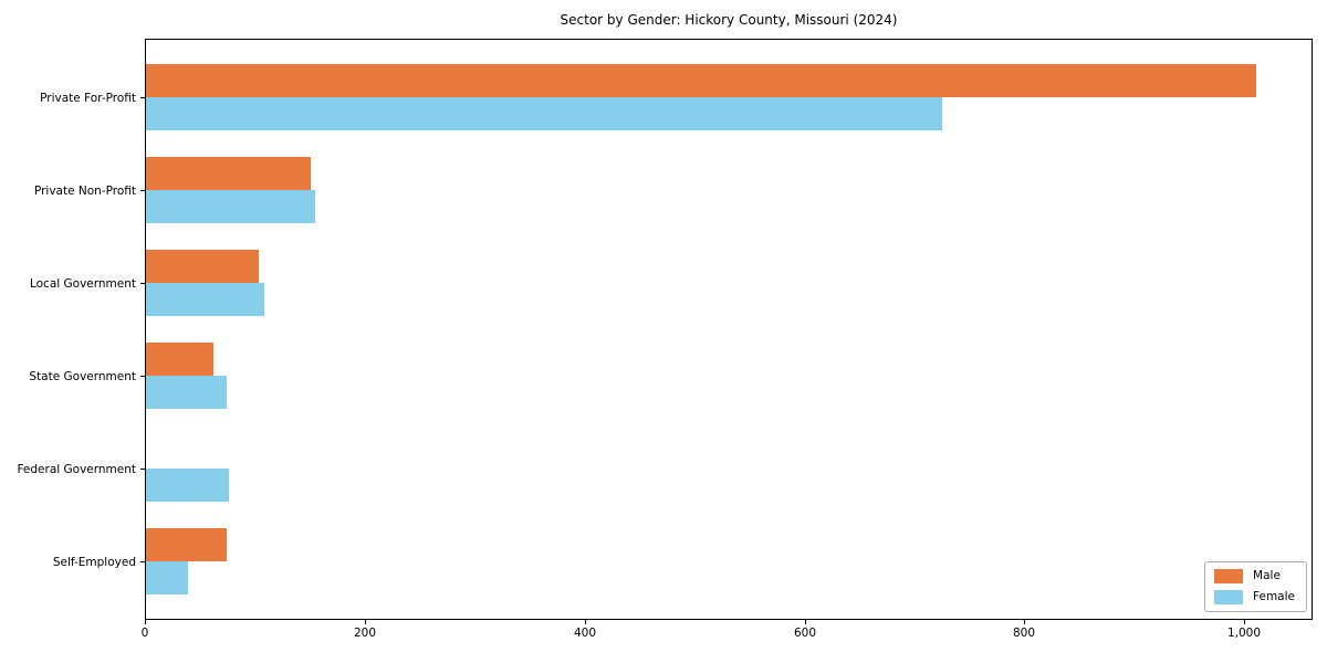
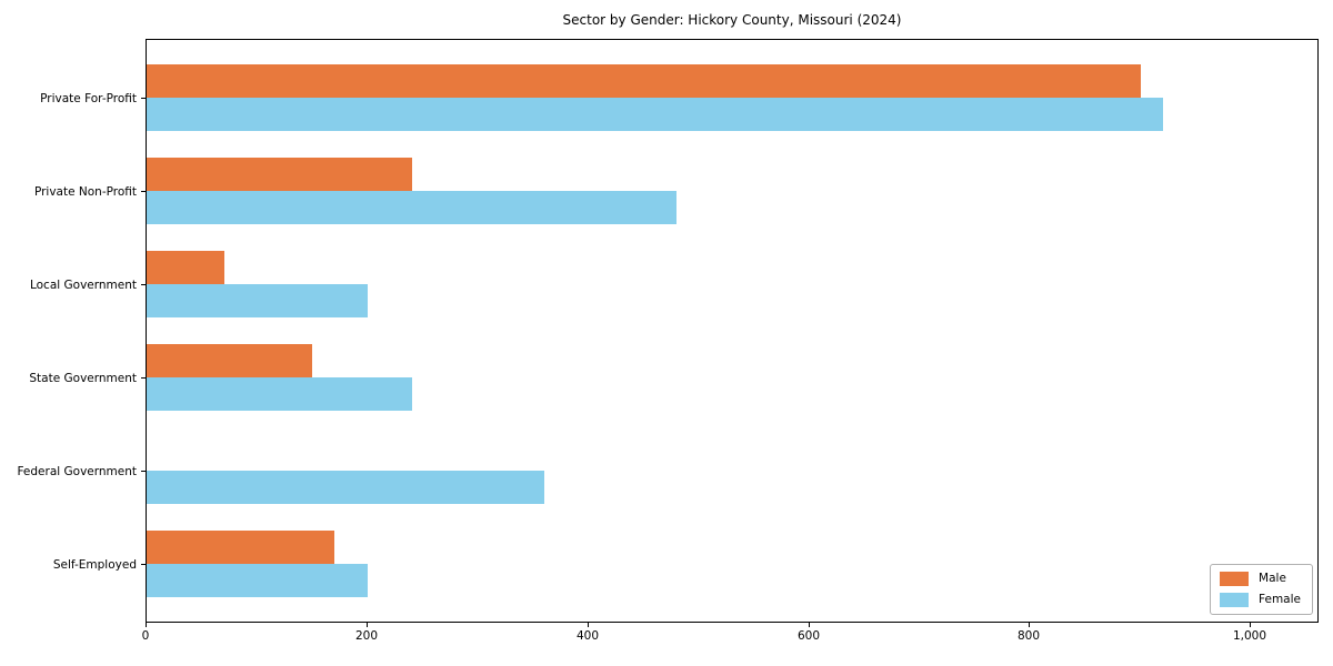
Male/Private For-Profit: 1010 -> 900
Female/Private For-Profit: 720 -> 920
Male/Private Non-Profit: 150 -> 240
Female/Private Non-Profit: 150 -> 480
Male/Local Government: 100 -> 70
Female/Local Government: 110 -> 200
Male/State Government: 60 -> 150
Female/State Government: 70 -> 240
Female/Federal Government: 80 -> 360
Male/Self-Employed: 70 -> 170
Female/Self-Employed: 40 -> 200
